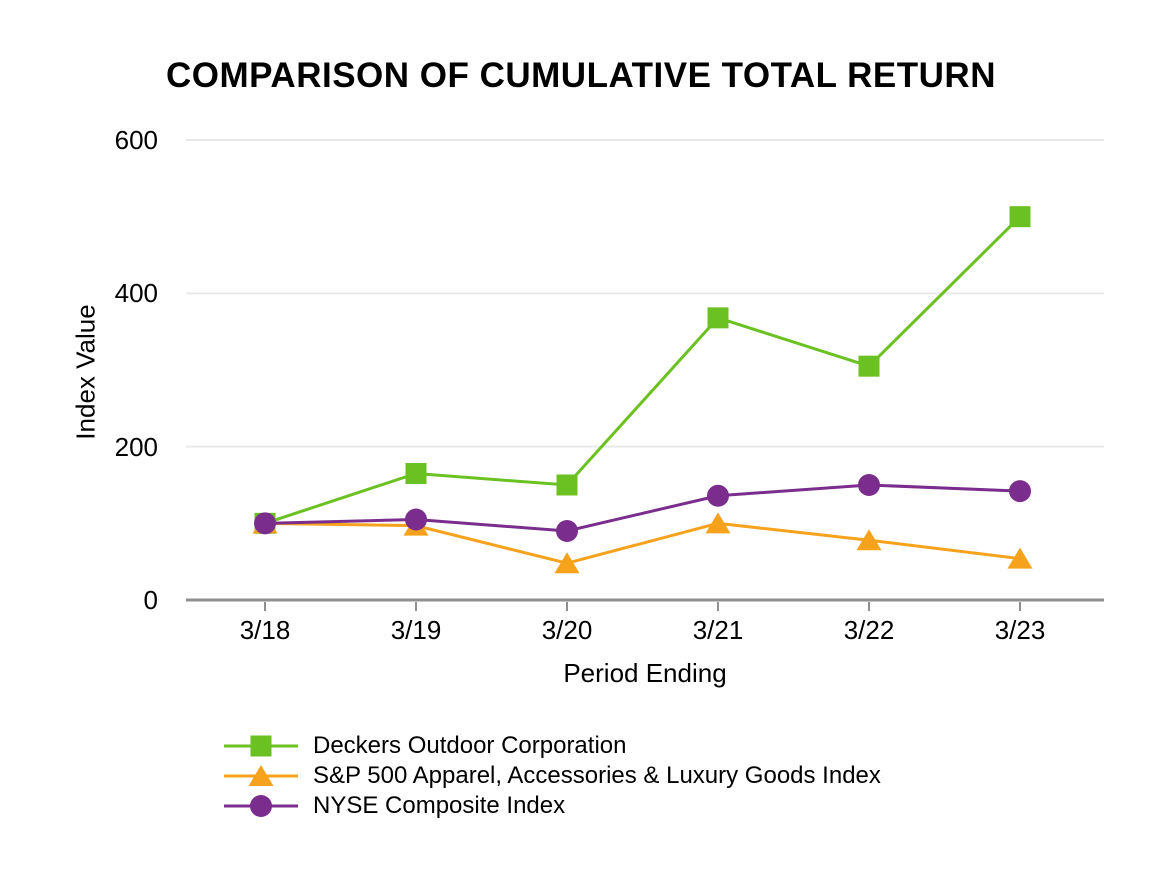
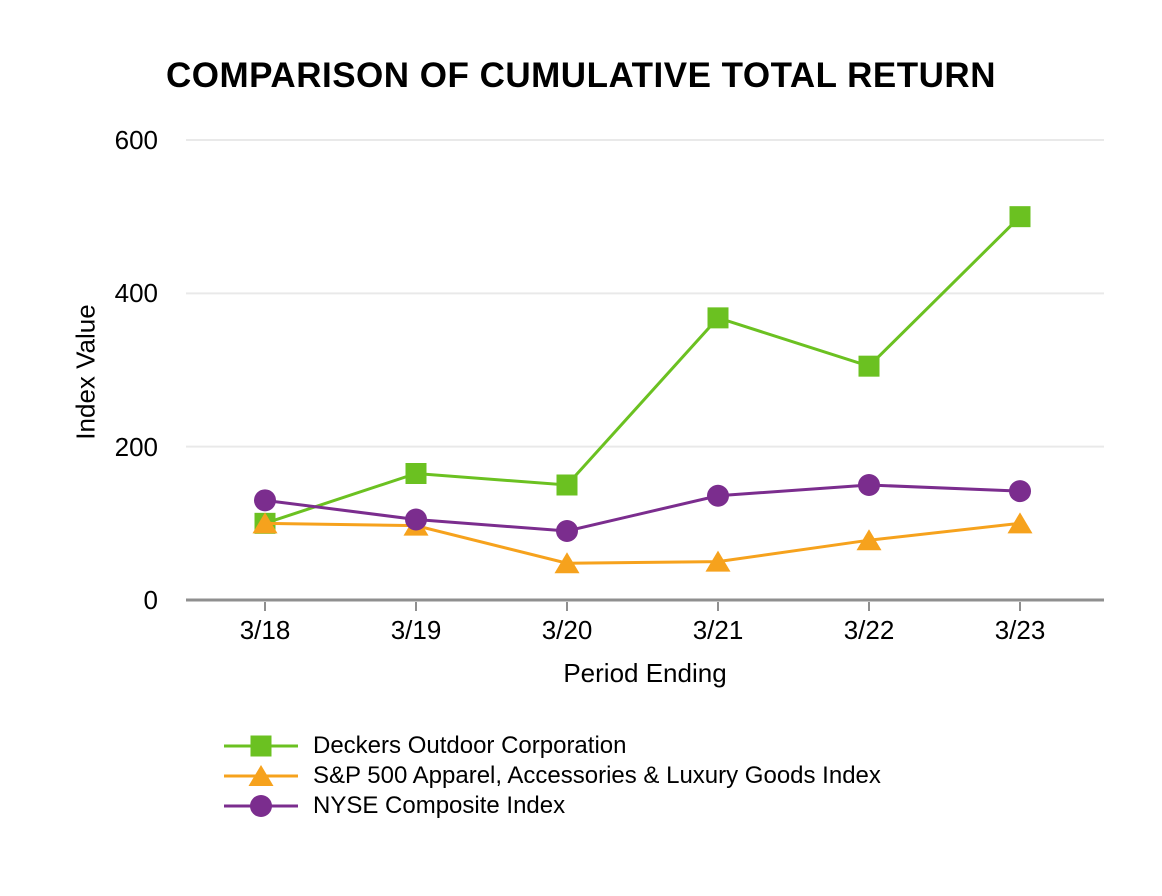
NYSE Composite Index/3/18: 100 -> 130
S&P 500 Apparel, Accessories & Luxury Goods Index/3/21: 100 -> 50
S&P 500 Apparel, Accessories & Luxury Goods Index/3/23: 50 -> 100
